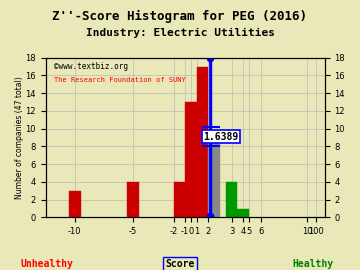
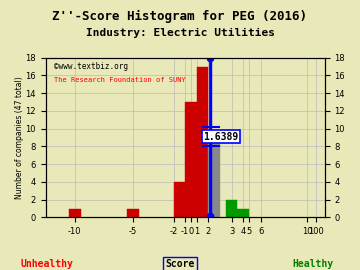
-10: 3 -> 1
-5: 4 -> 1
3: 4 -> 2
